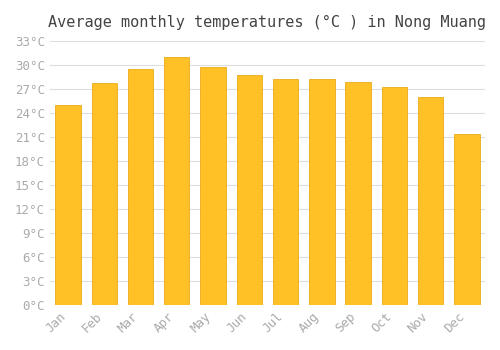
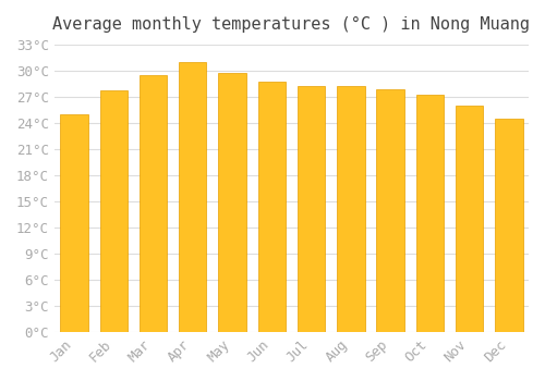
Dec: 21.4°C -> 24.5°C
